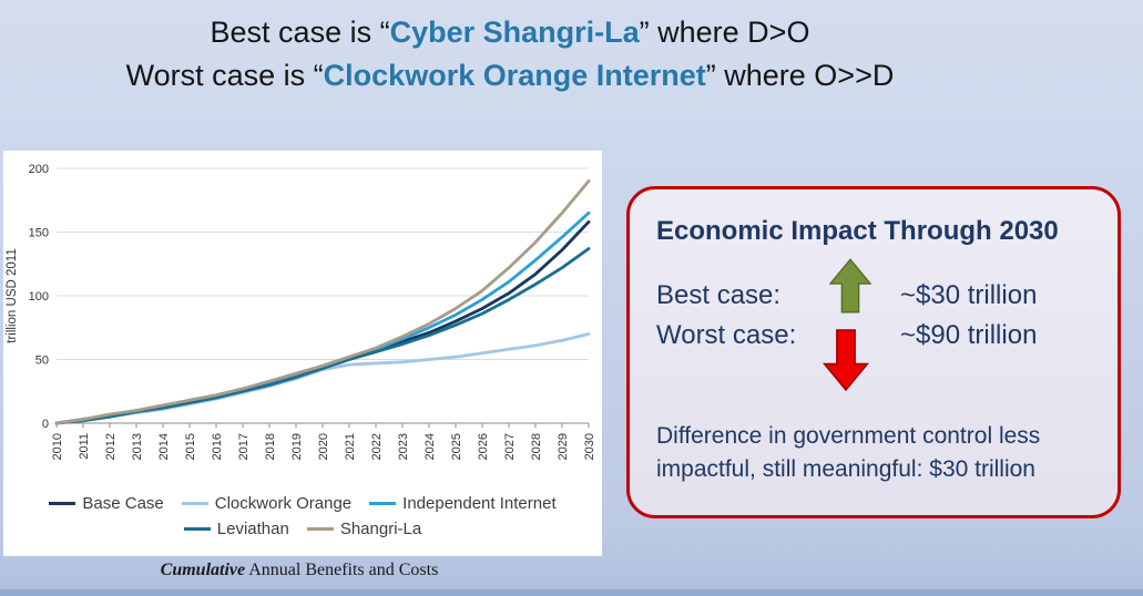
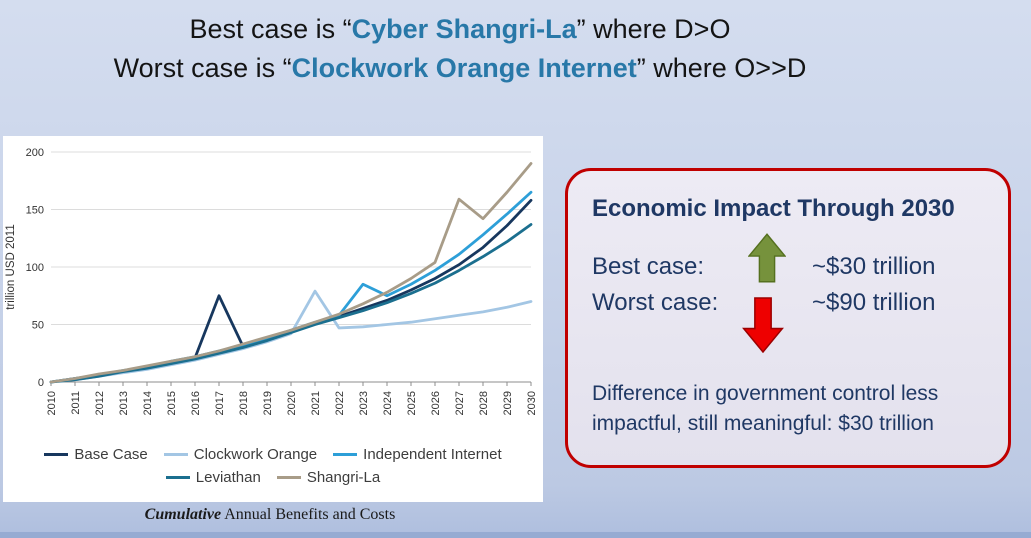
Base Case/2017: 26 -> 75
Clockwork Orange/2021: 46 -> 79
Independent Internet/2023: 66 -> 85
Shangri-La/2027: 122 -> 159
